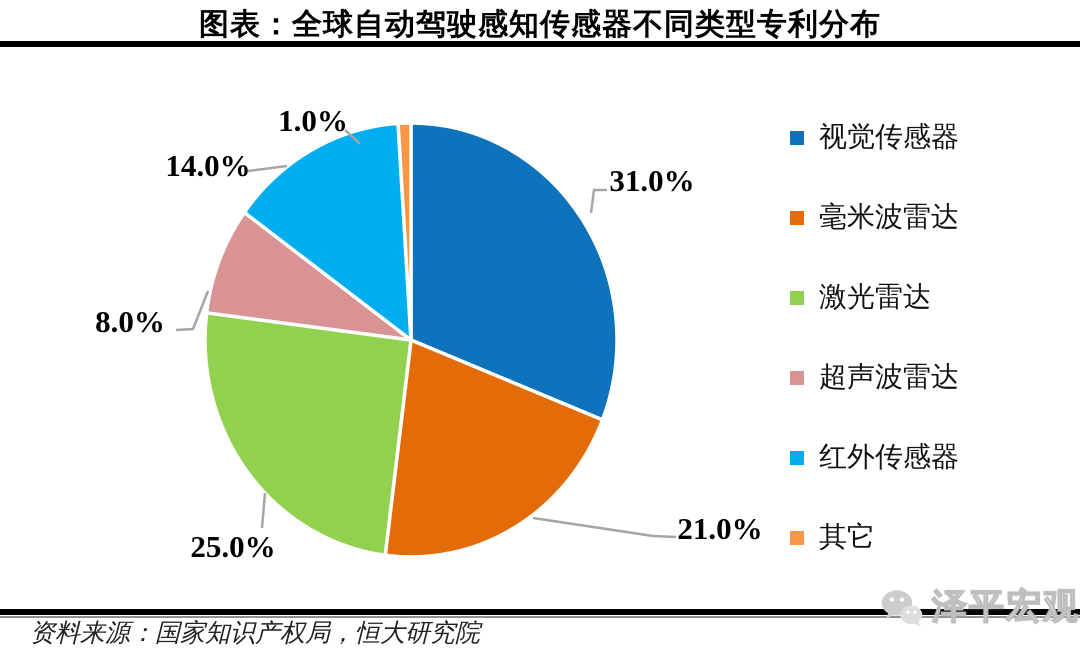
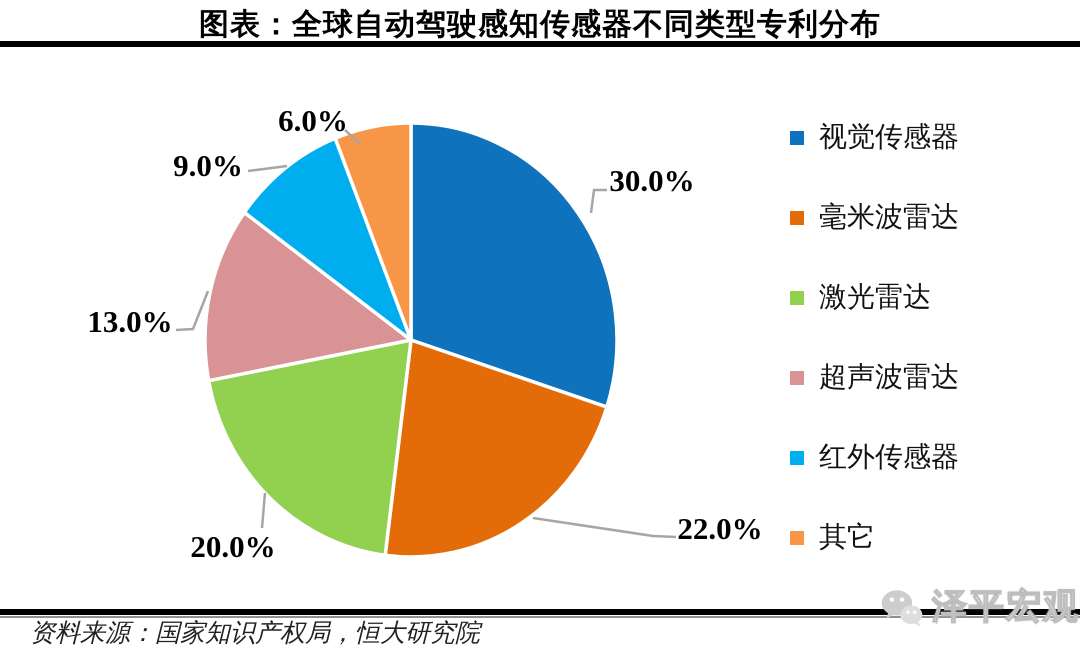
视觉传感器: 31.0% -> 30.0%
毫米波雷达: 21.0% -> 22.0%
激光雷达: 25.0% -> 20.0%
超声波雷达: 8.0% -> 13.0%
红外传感器: 14.0% -> 9.0%
其它: 1.0% -> 6.0%
